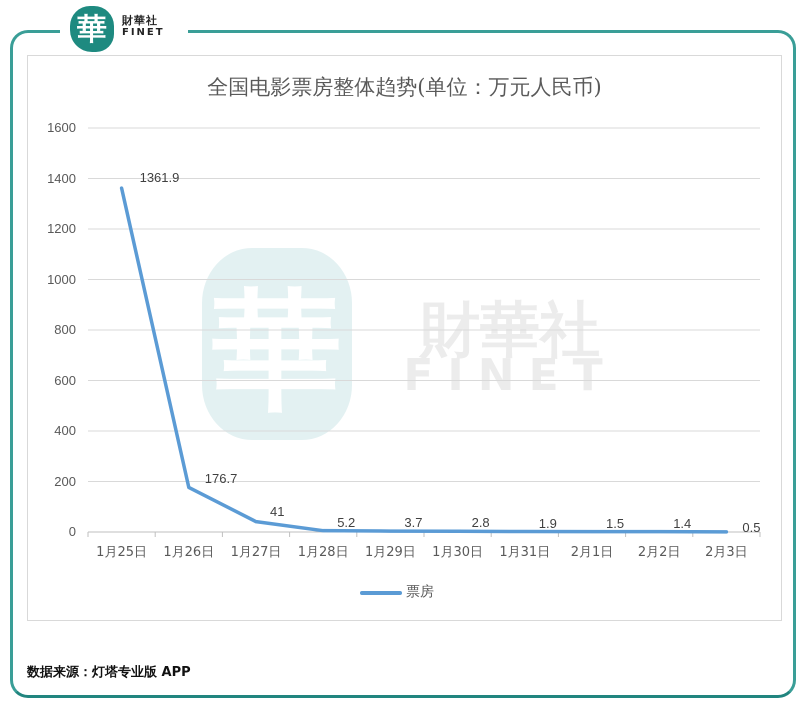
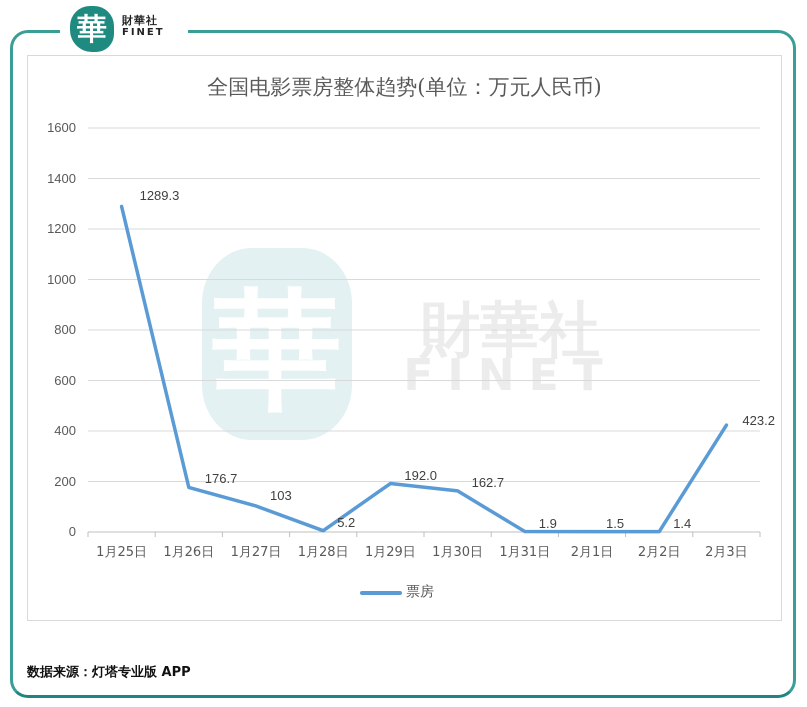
1月25日: 1361.9 -> 1289.3
1月27日: 41 -> 103
1月29日: 3.7 -> 192.0
1月30日: 2.8 -> 162.7
2月3日: 0.5 -> 423.2
